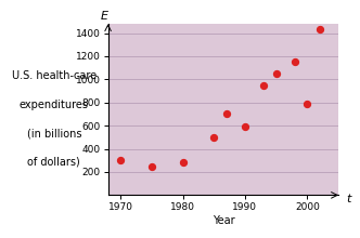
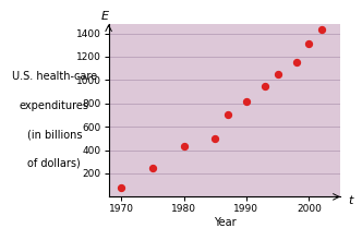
1970: 300 -> 80
1980: 280 -> 430
1990: 590 -> 820
2000: 790 -> 1310
